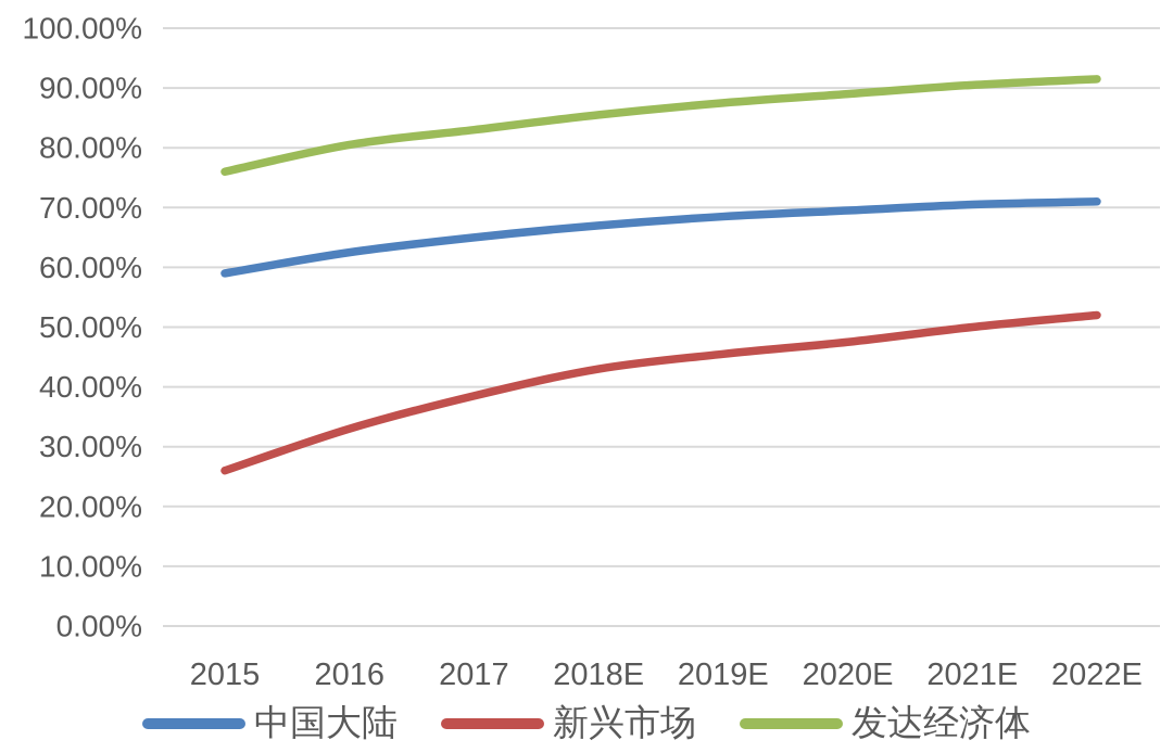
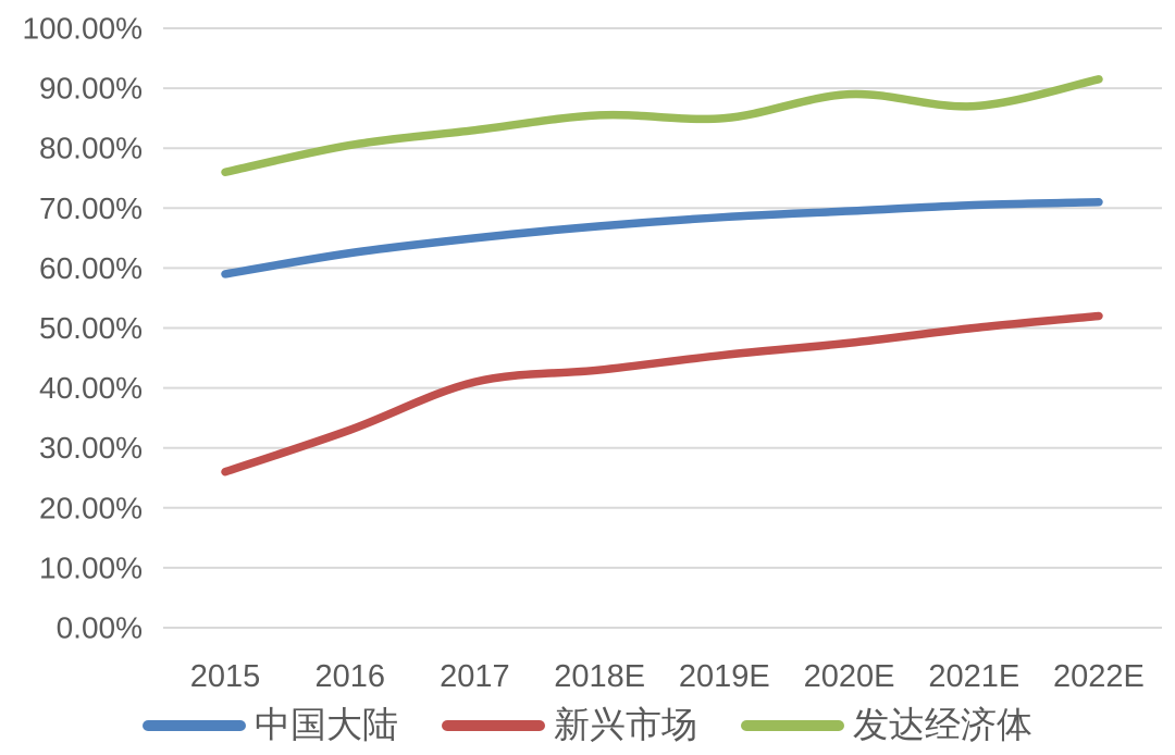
新兴市场/2017: 38% -> 41%
发达经济体/2019E: 88% -> 85%
发达经济体/2021E: 90% -> 87%
